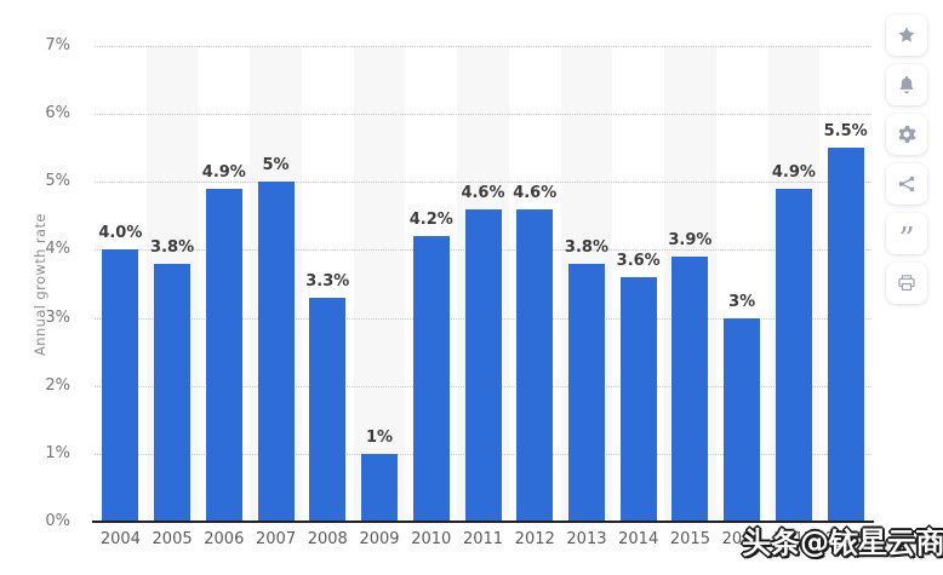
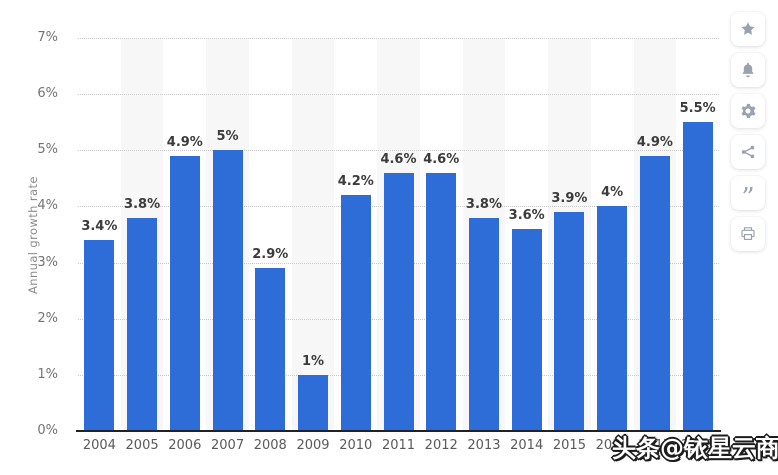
2004: 4.0% -> 3.4%
2008: 3.3% -> 2.9%
2016: 3% -> 4%
